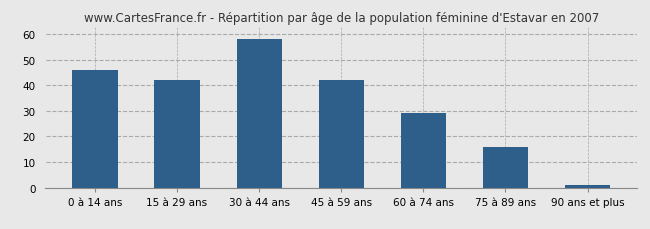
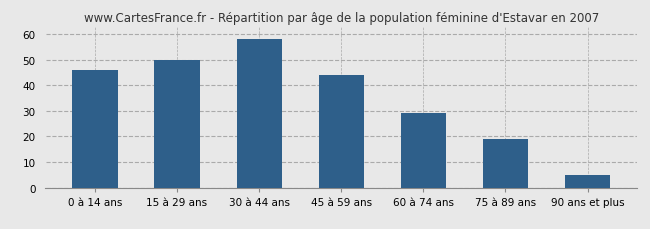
15 à 29 ans: 42 -> 50
45 à 59 ans: 42 -> 44
75 à 89 ans: 16 -> 19
90 ans et plus: 1 -> 5
